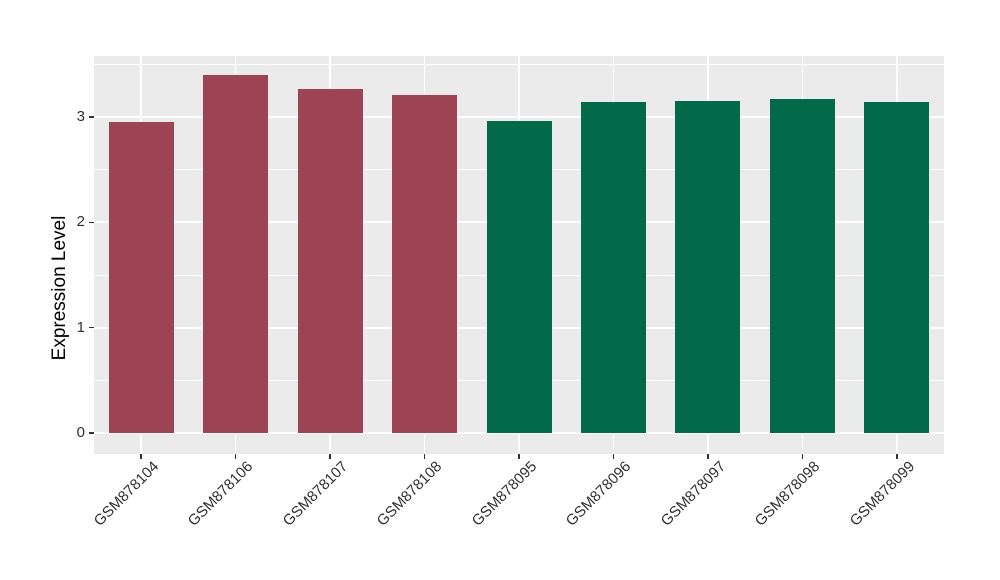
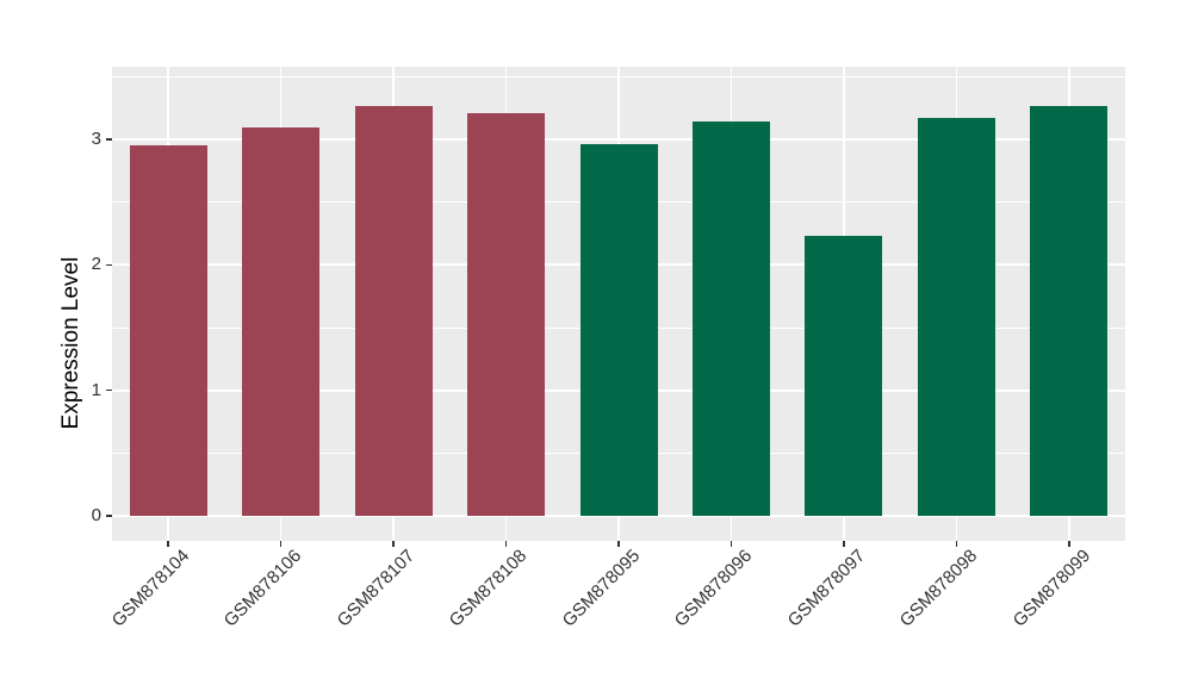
GSM878106: 3.40 -> 3.10
GSM878097: 3.15 -> 2.23
GSM878099: 3.14 -> 3.27
